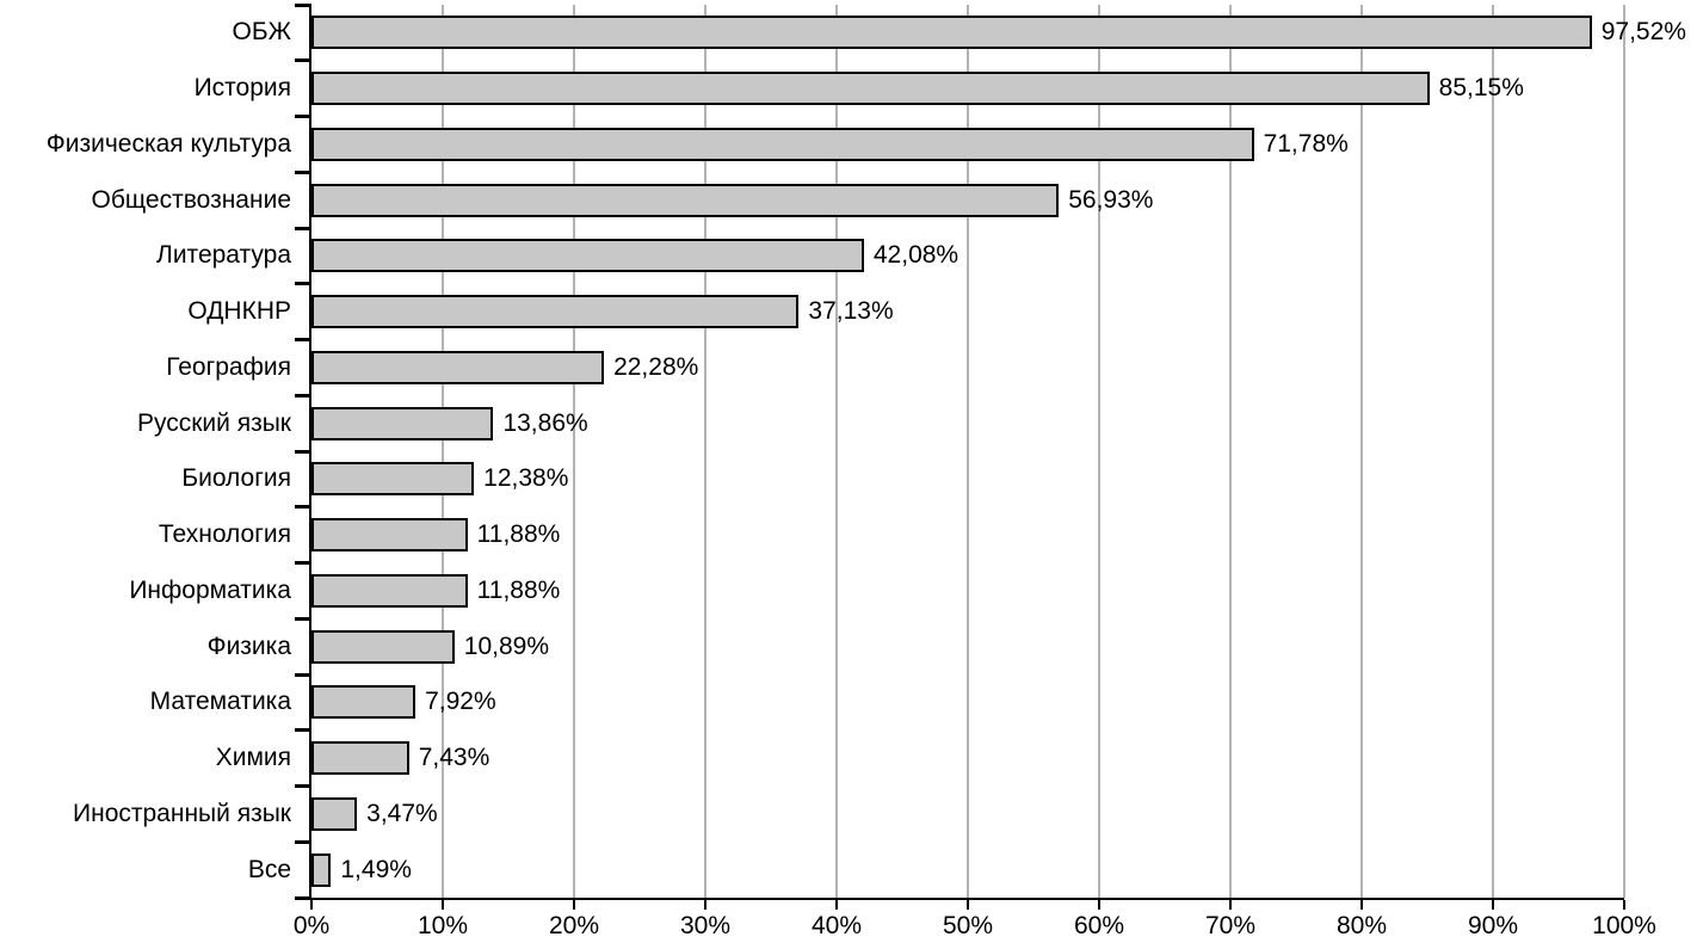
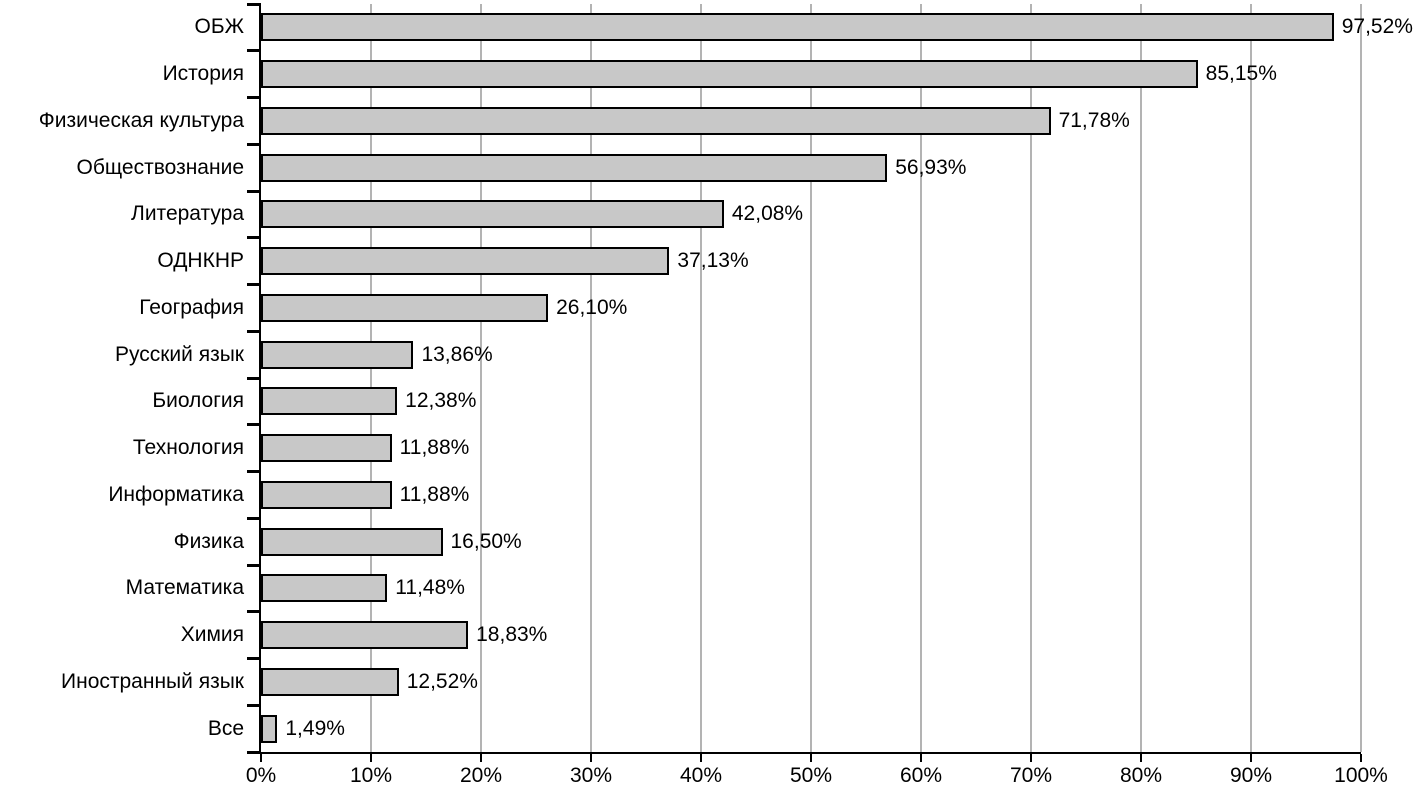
География: 22,28% -> 26,10%
Физика: 10,89% -> 16,50%
Математика: 7,92% -> 11,48%
Химия: 7,43% -> 18,83%
Иностранный язык: 3,47% -> 12,52%
